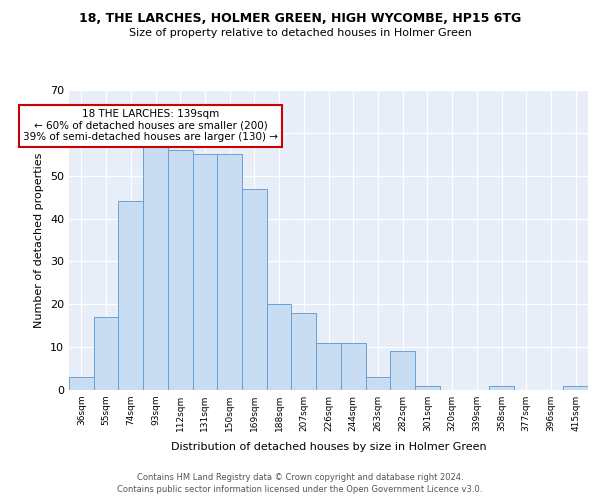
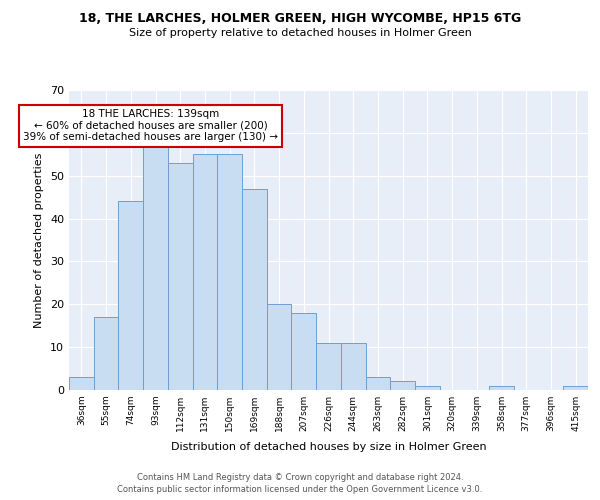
112sqm: 56 -> 53
282sqm: 9 -> 2
